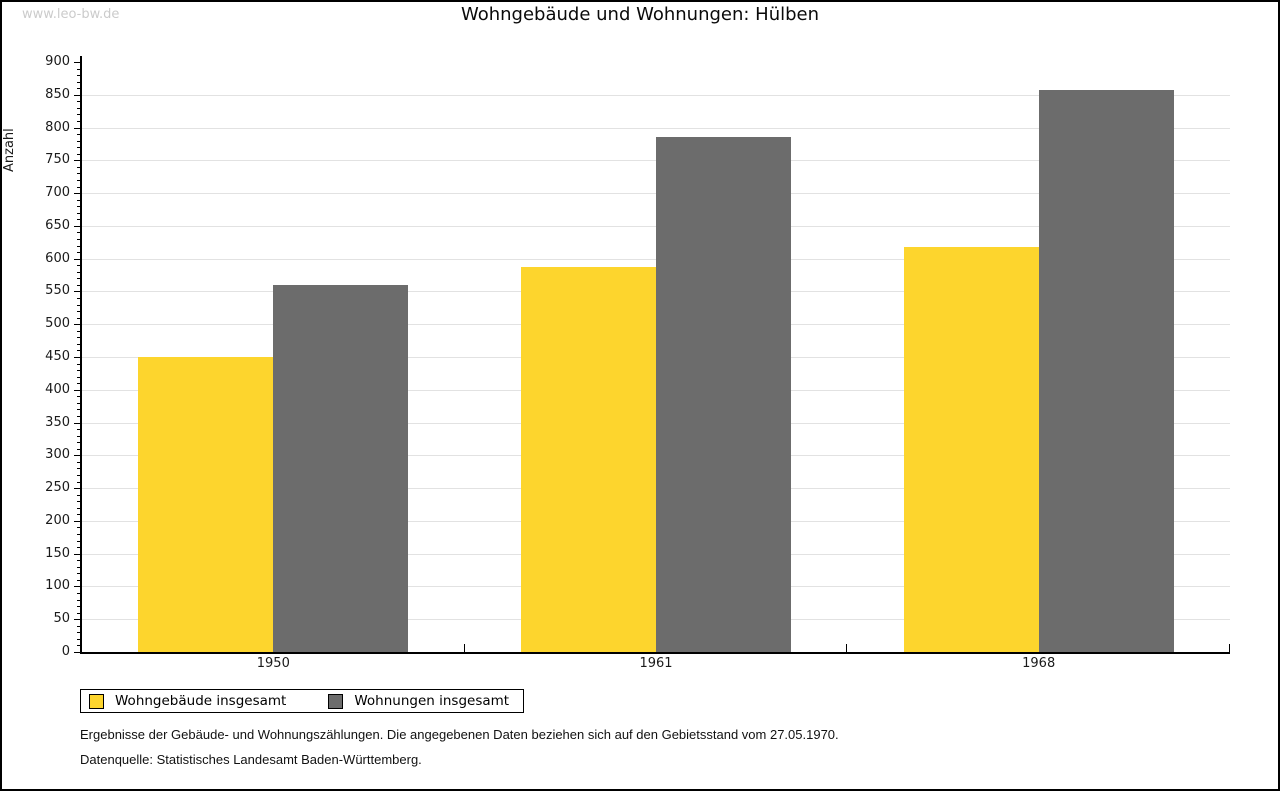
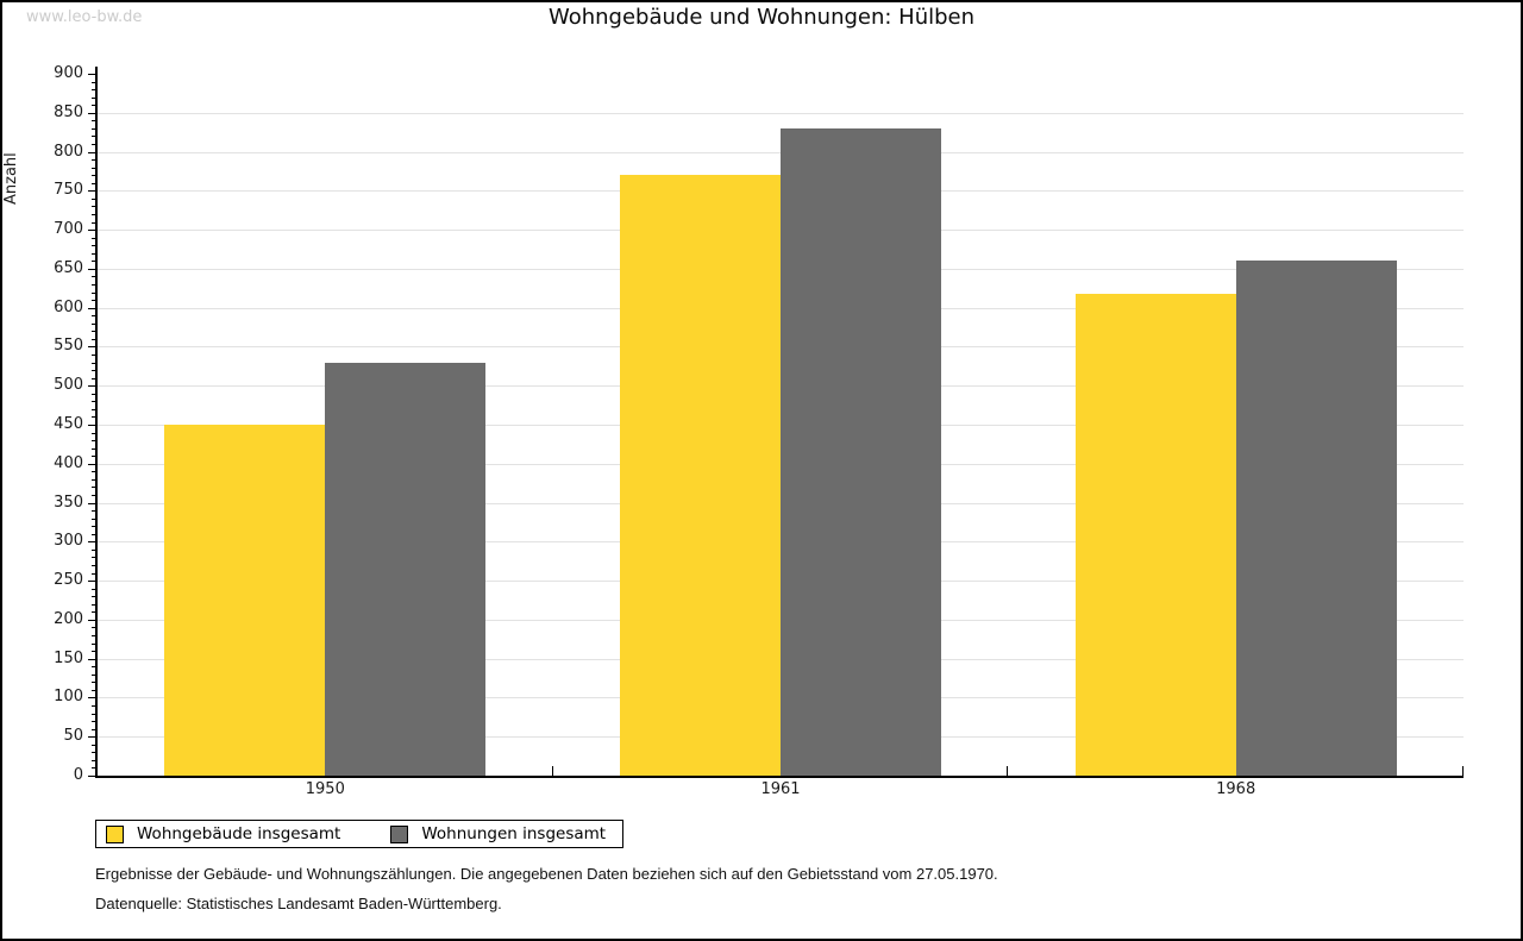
Wohnungen insgesamt/1950: 560 -> 530
Wohngebäude insgesamt/1961: 590 -> 770
Wohnungen insgesamt/1961: 780 -> 830
Wohnungen insgesamt/1968: 860 -> 660
